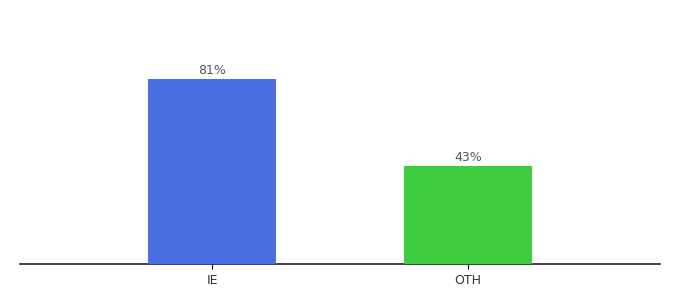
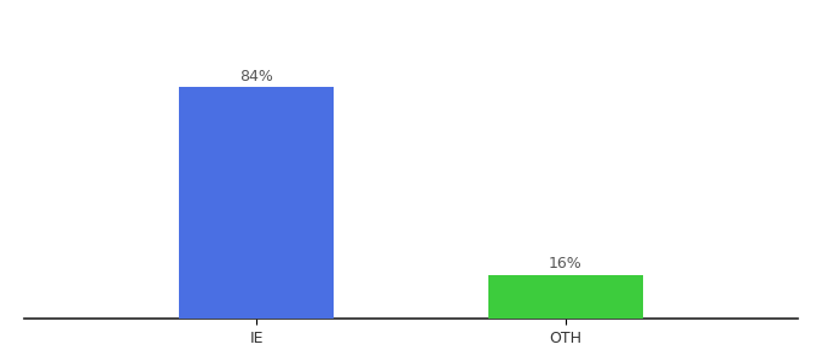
IE: 81% -> 84%
OTH: 43% -> 16%
